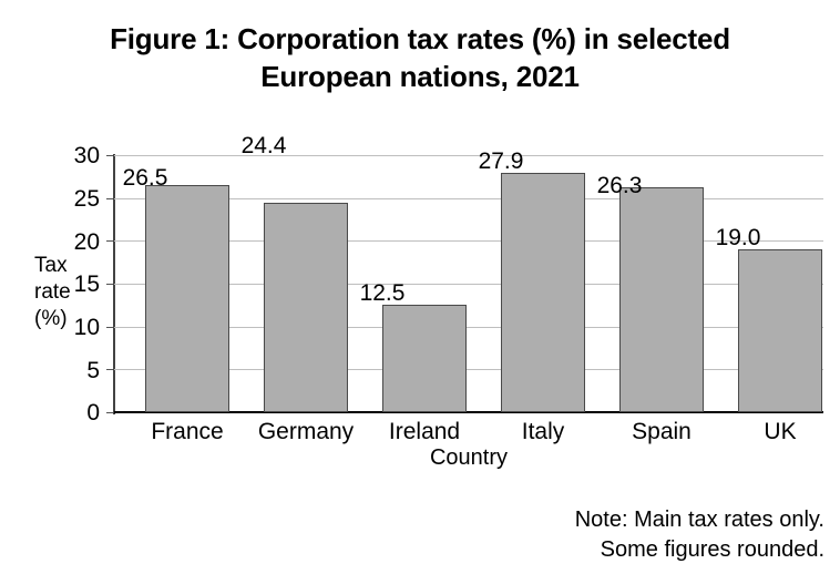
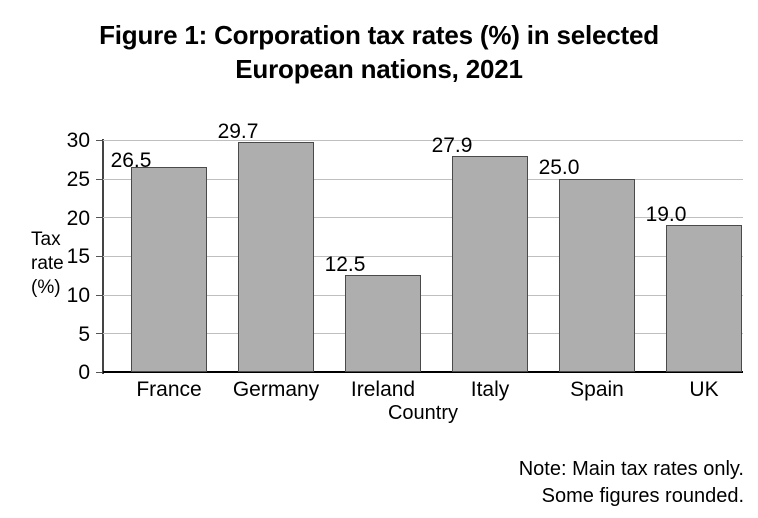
Germany: 24.4 -> 29.7
Spain: 26.3 -> 25.0
